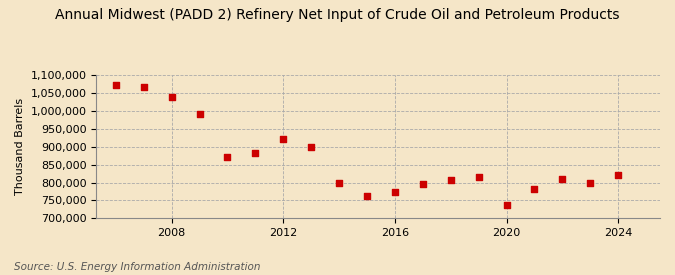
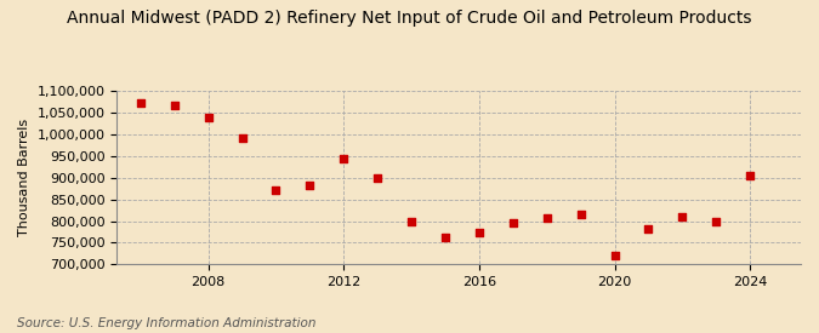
2012: 921,000 -> 945,000
2020: 737,000 -> 720,000
2024: 820,000 -> 905,000
